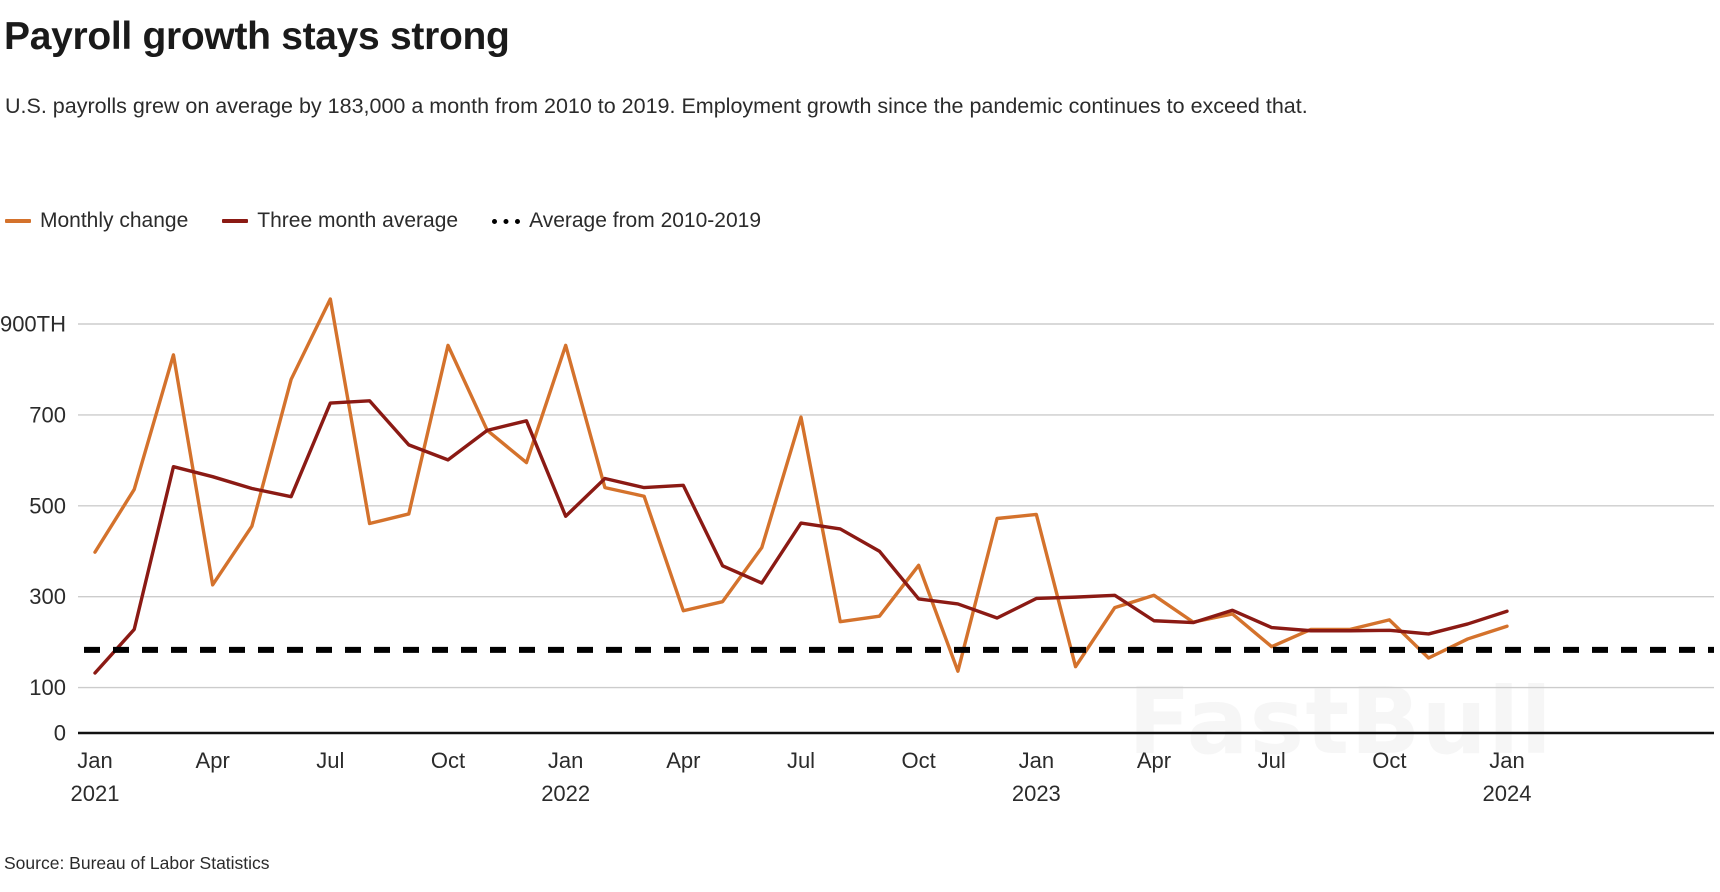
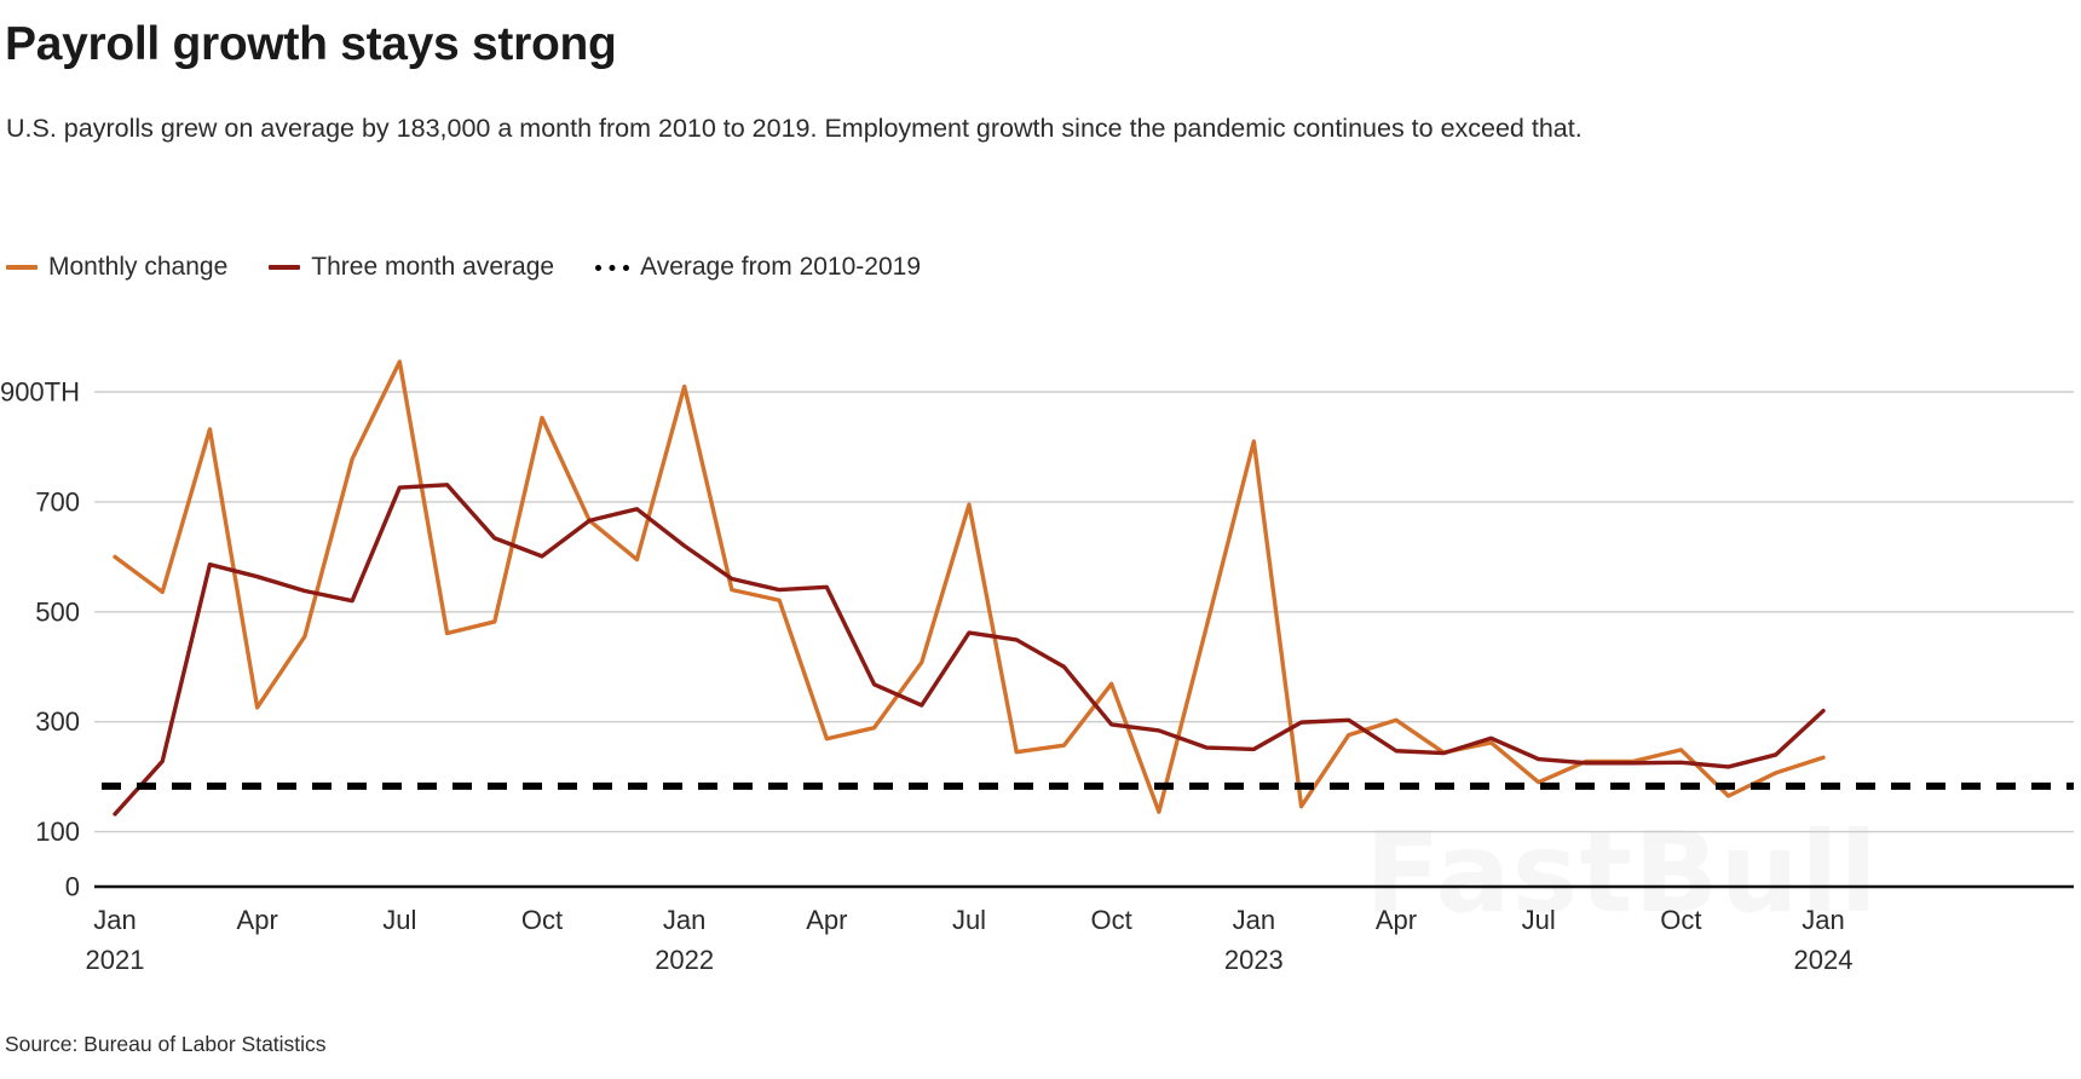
Monthly change/Jan 2021: 400 -> 600
Monthly change/Jan 2022: 850 -> 910
Three month average/Jan 2022: 480 -> 620
Monthly change/Jan 2023: 480 -> 810
Three month average/Jan 2023: 300 -> 250
Three month average/Jan 2024: 270 -> 320
